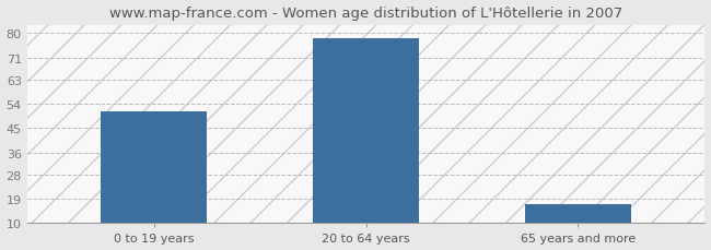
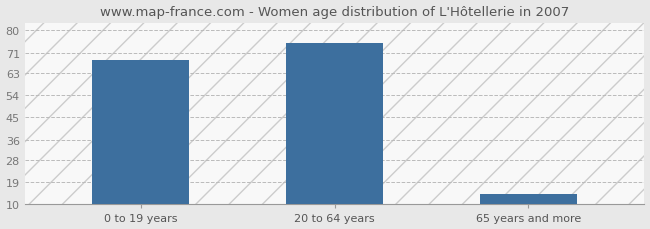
0 to 19 years: 51 -> 68
20 to 64 years: 78 -> 75
65 years and more: 17 -> 14
